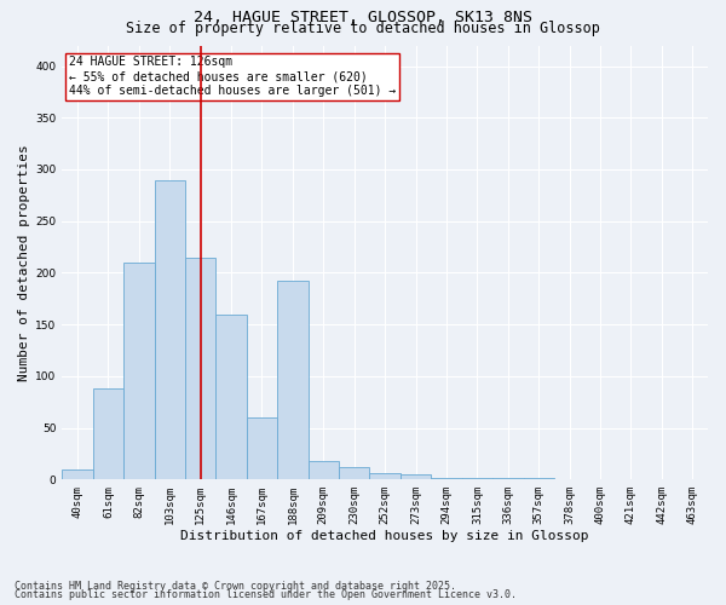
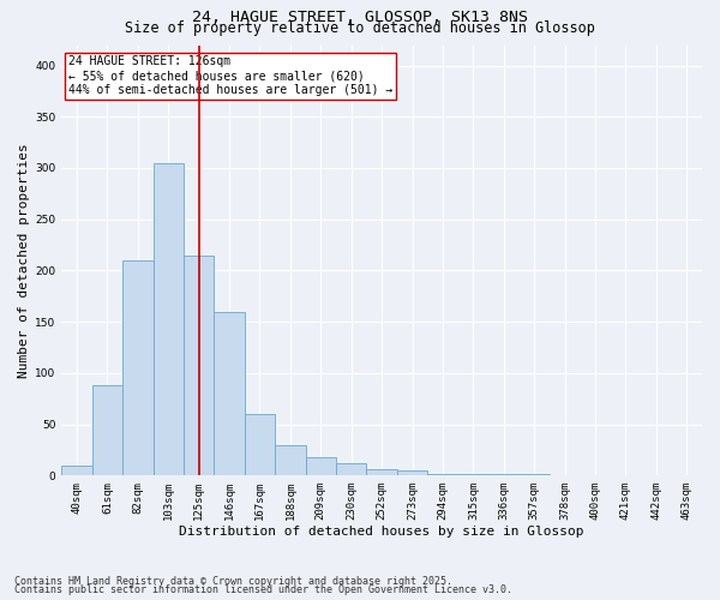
103sqm: 290 -> 305
188sqm: 192 -> 30
